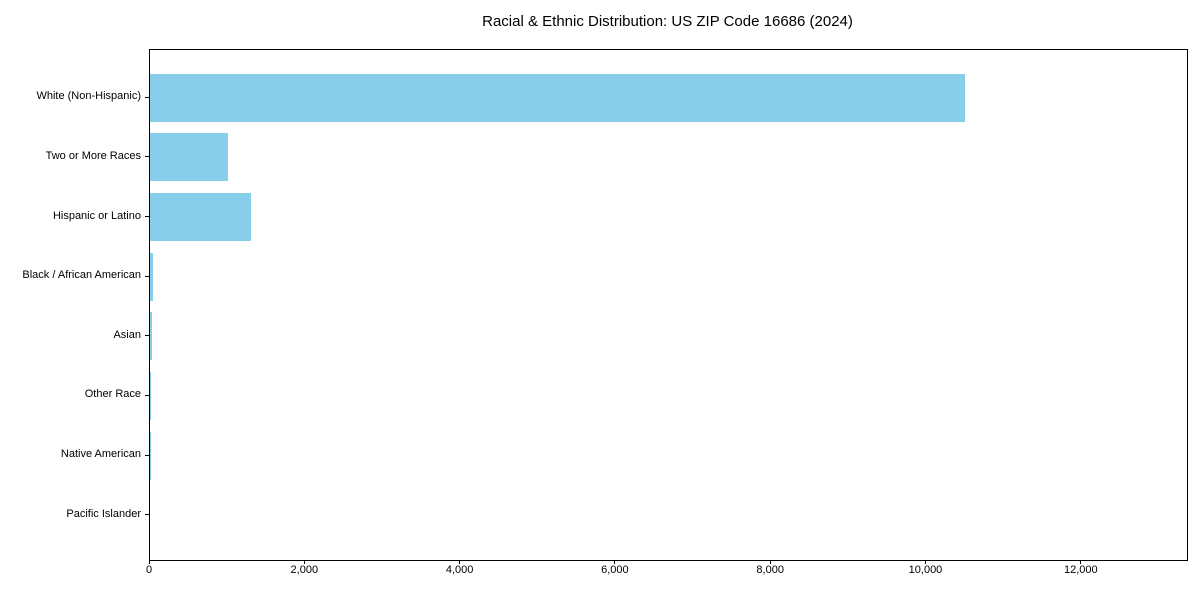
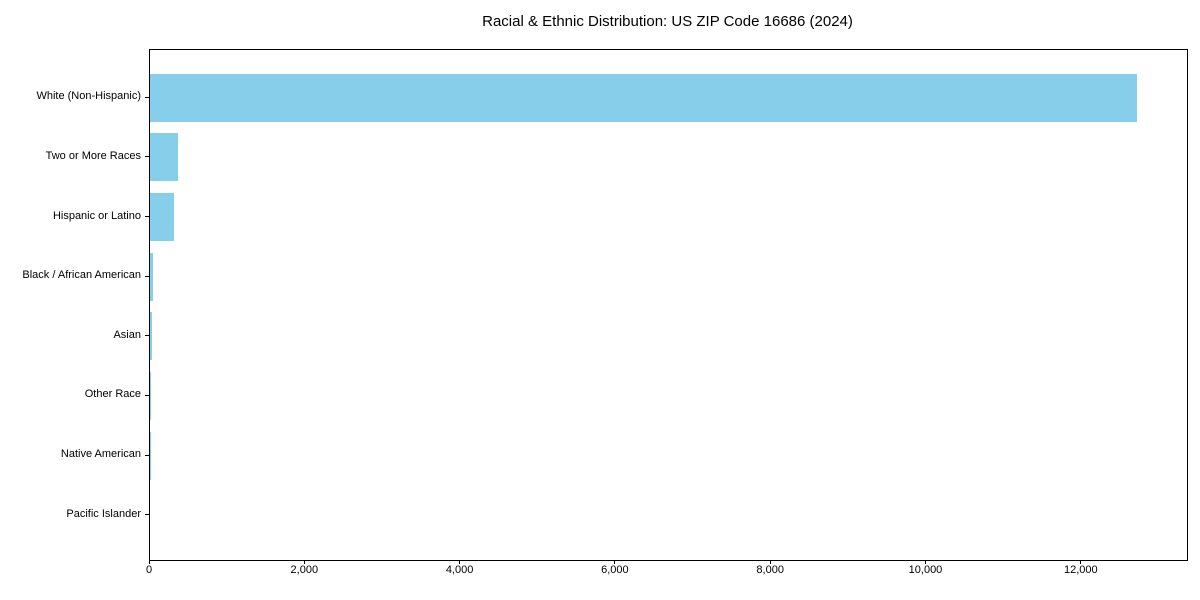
White (Non-Hispanic): 10500 -> 12700
Two or More Races: 1000 -> 400
Hispanic or Latino: 1300 -> 300
